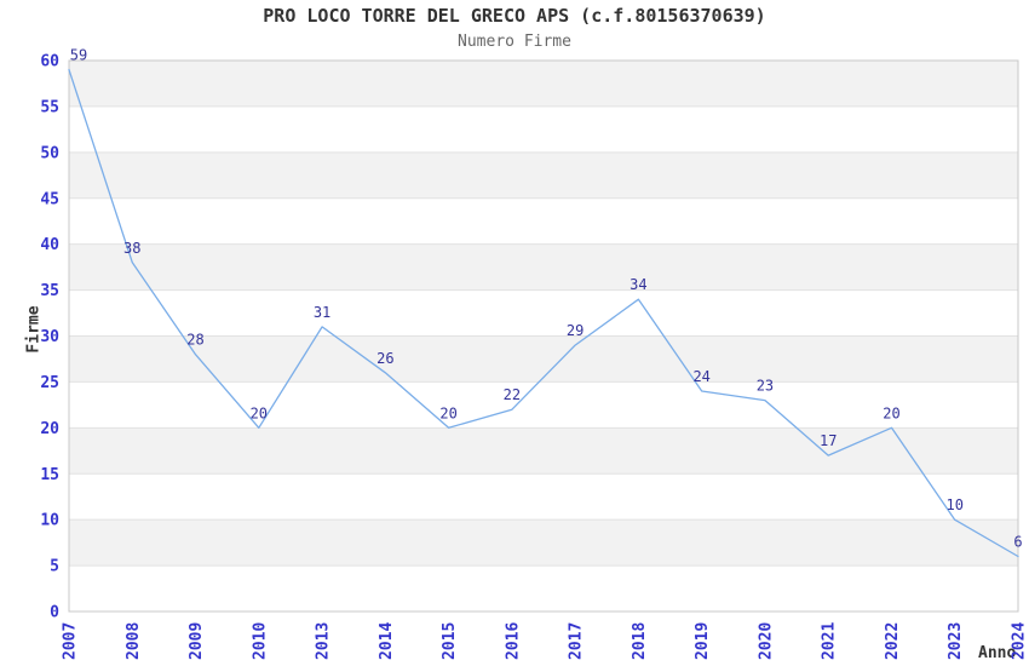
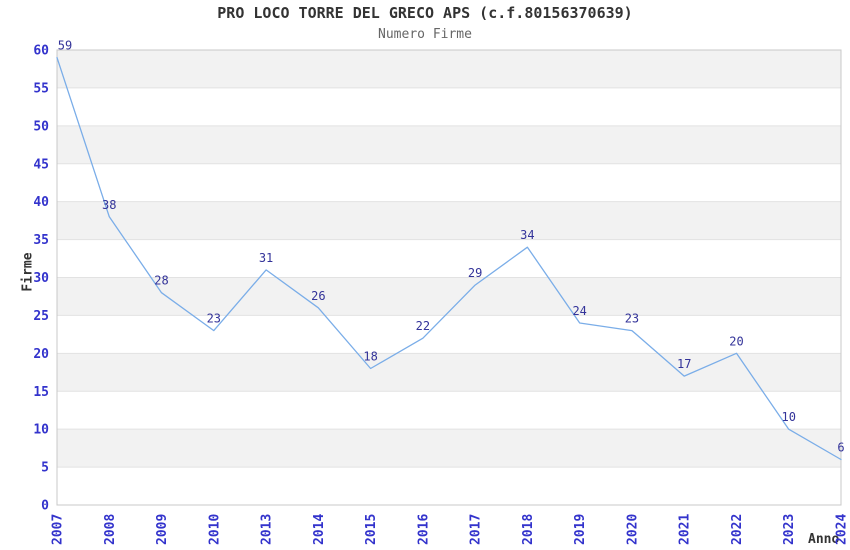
2010: 20 -> 23
2015: 20 -> 18
